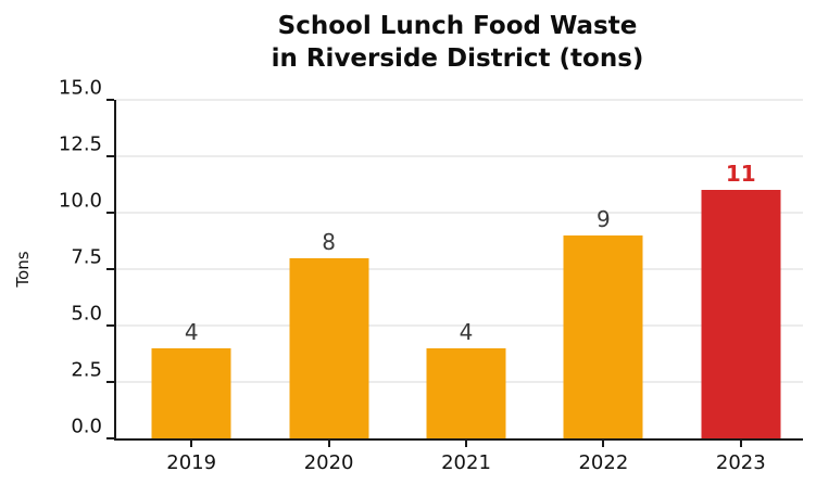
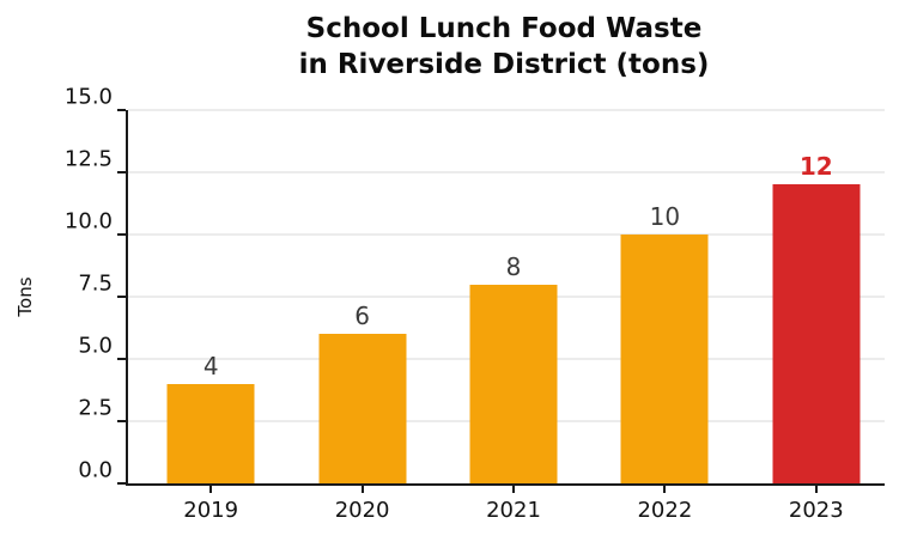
2020: 8 -> 6
2021: 4 -> 8
2022: 9 -> 10
2023: 11 -> 12
